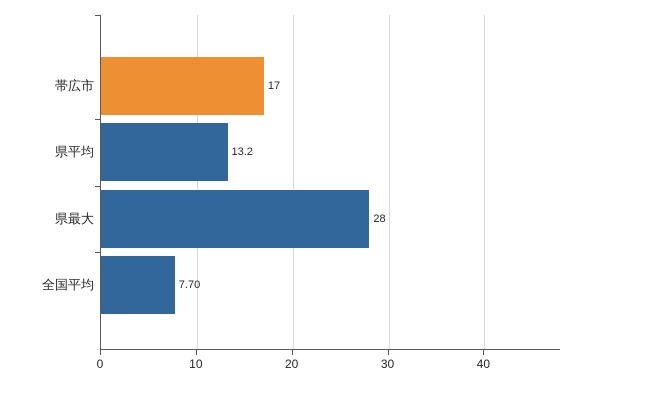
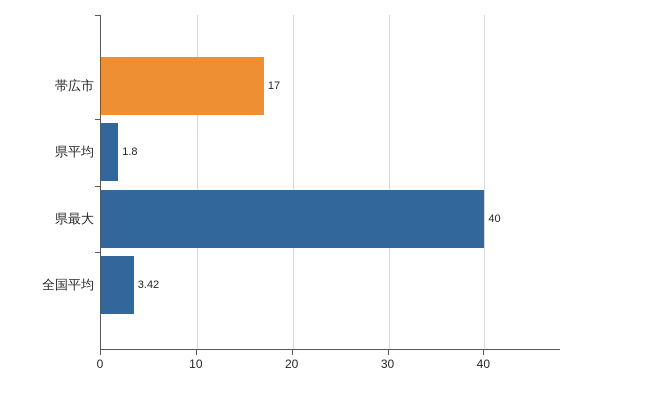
県平均: 13.2 -> 1.8
県最大: 28 -> 40
全国平均: 7.70 -> 3.42
